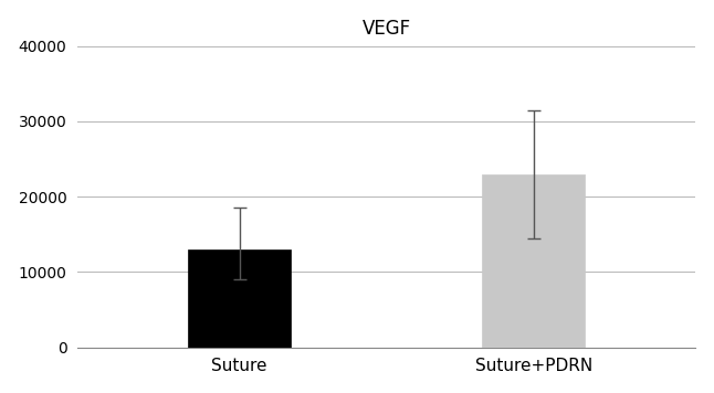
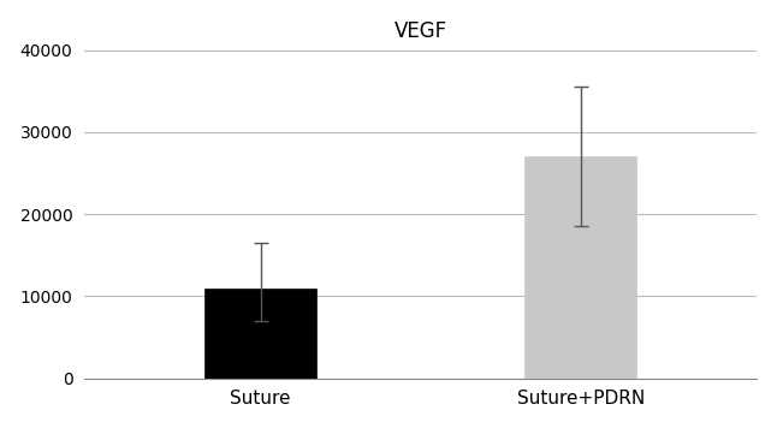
Suture: 13000 -> 11000
Suture+PDRN: 23000 -> 27000
